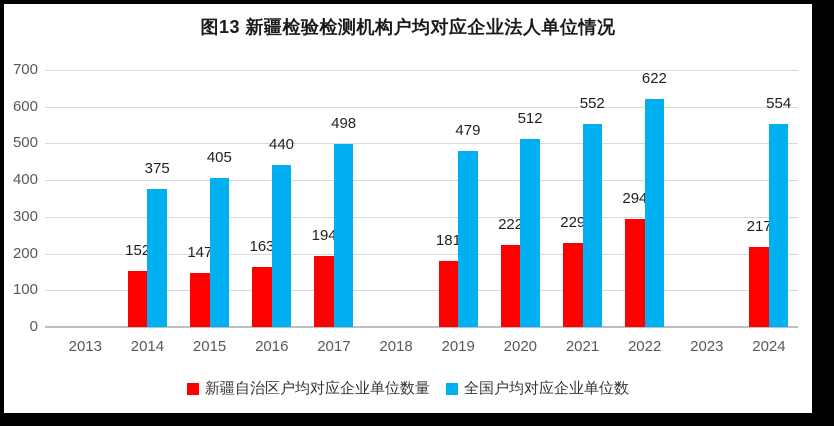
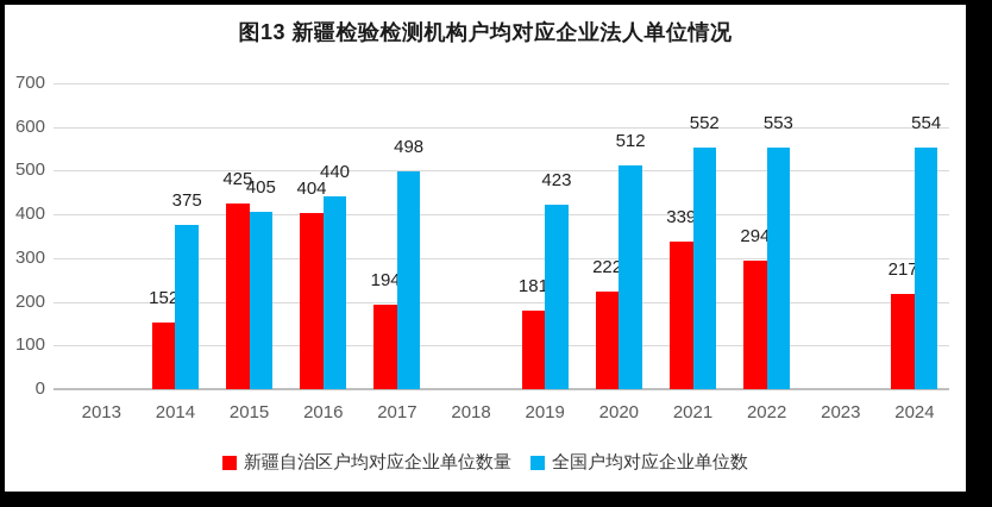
新疆自治区户均对应企业单位数量/2015: 147 -> 425
新疆自治区户均对应企业单位数量/2016: 163 -> 404
全国户均对应企业单位数/2019: 479 -> 423
新疆自治区户均对应企业单位数量/2021: 229 -> 339
全国户均对应企业单位数/2022: 622 -> 553
